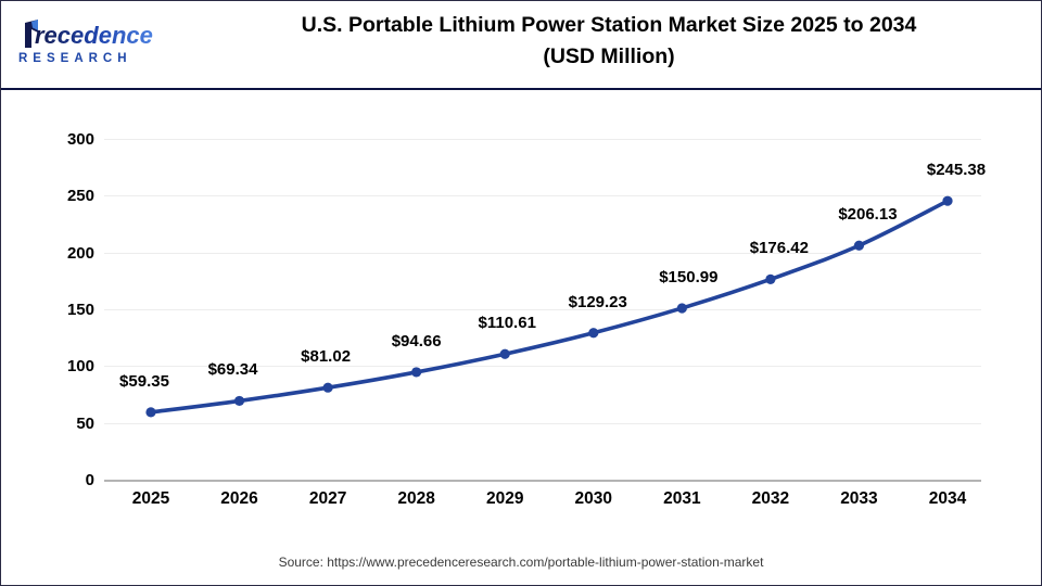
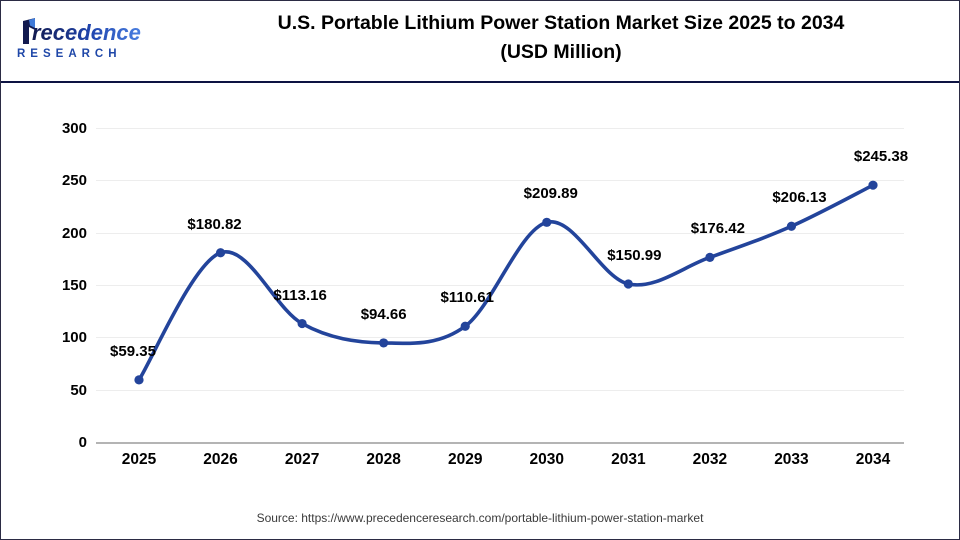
2026: $69.34 -> $180.82
2027: $81.02 -> $113.16
2030: $129.23 -> $209.89
